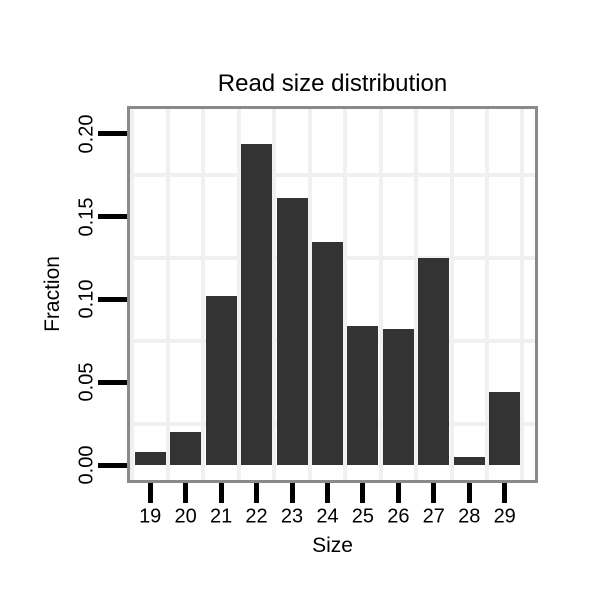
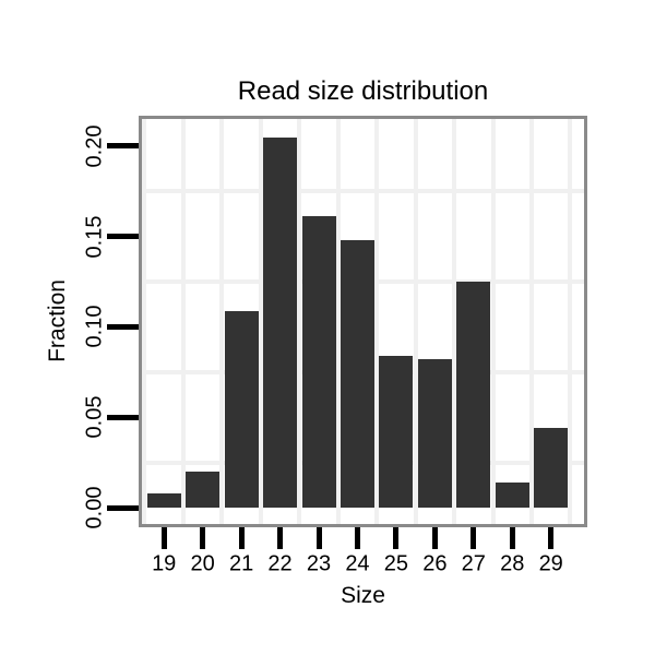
21: 0.102 -> 0.109
22: 0.194 -> 0.205
24: 0.135 -> 0.148
28: 0.005 -> 0.014
